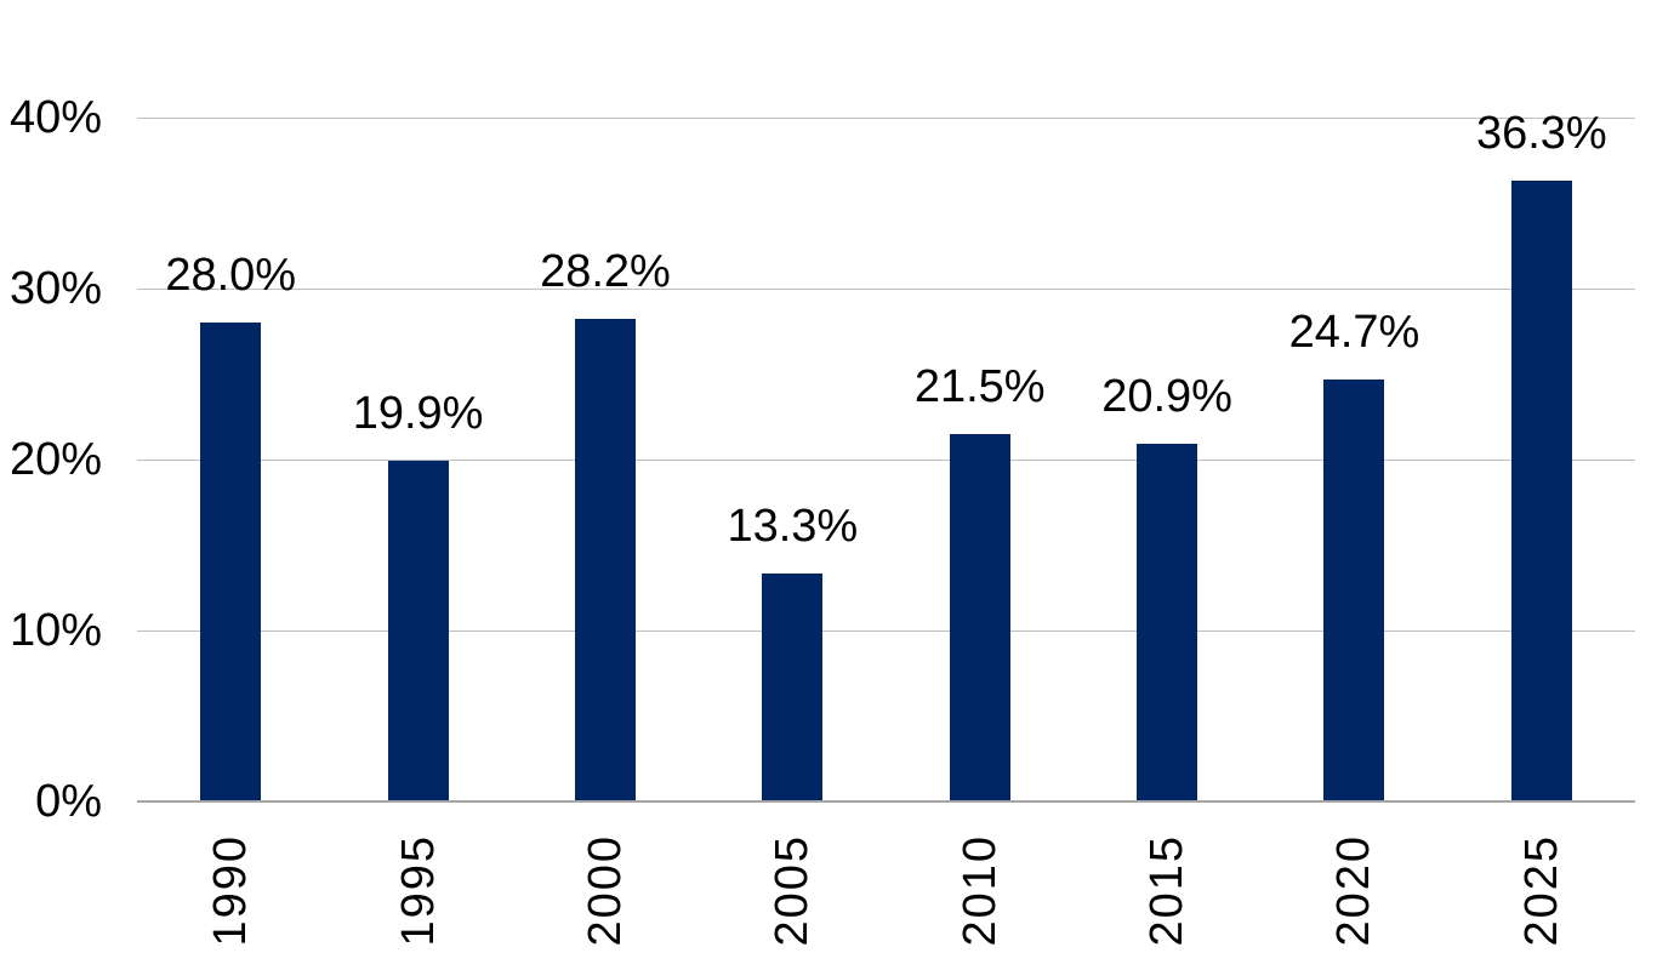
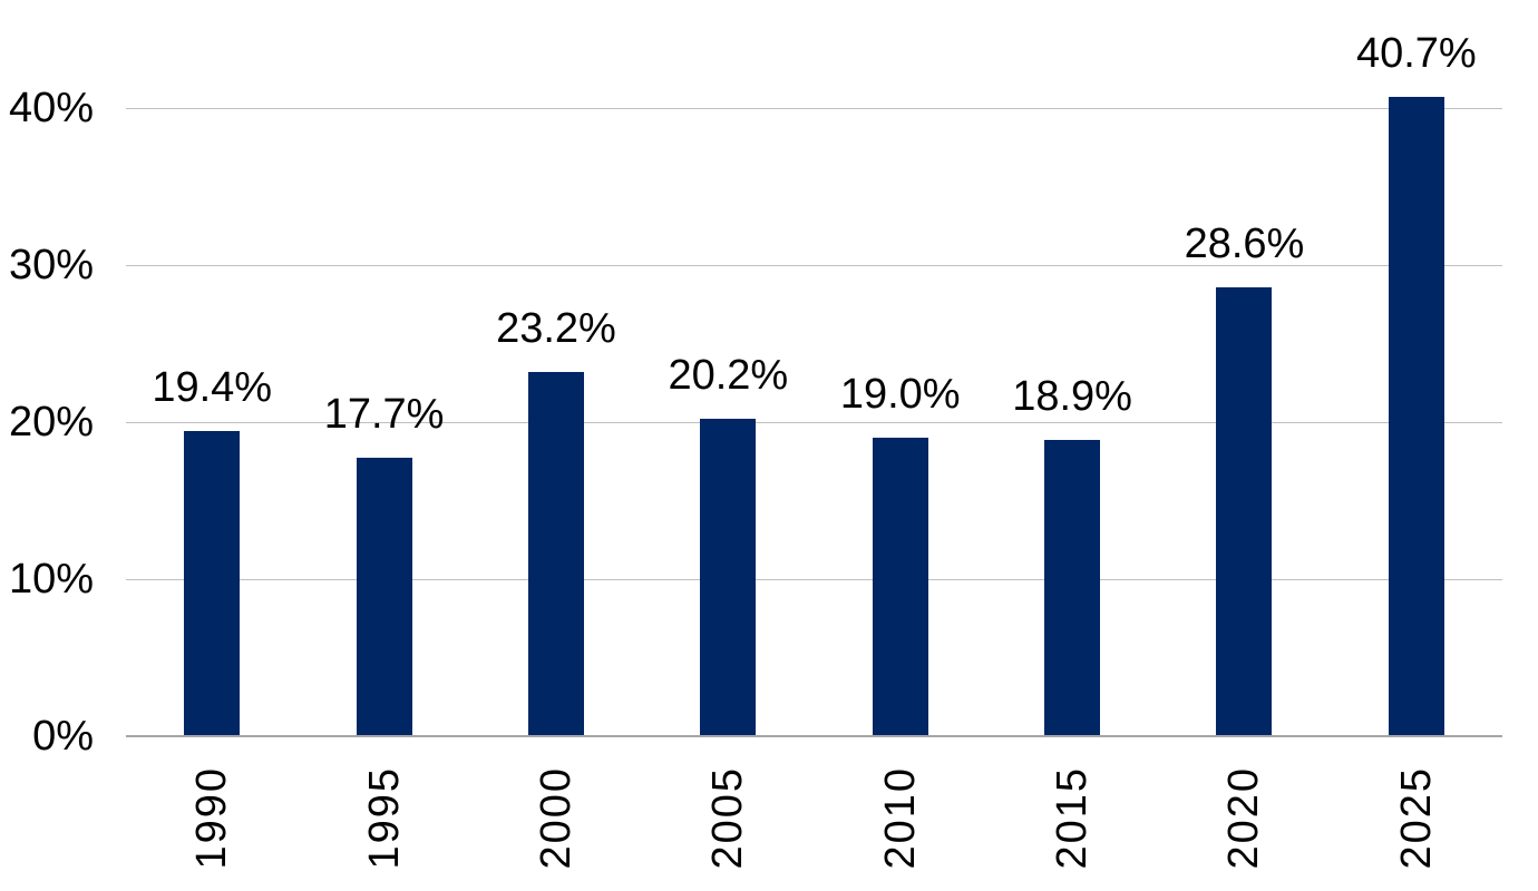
1990: 28.0% -> 19.4%
1995: 19.9% -> 17.7%
2000: 28.2% -> 23.2%
2005: 13.3% -> 20.2%
2010: 21.5% -> 19.0%
2015: 20.9% -> 18.9%
2020: 24.7% -> 28.6%
2025: 36.3% -> 40.7%
